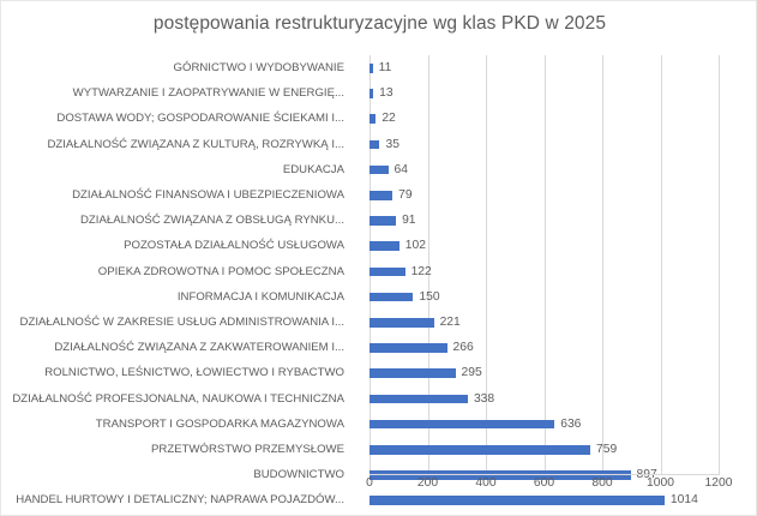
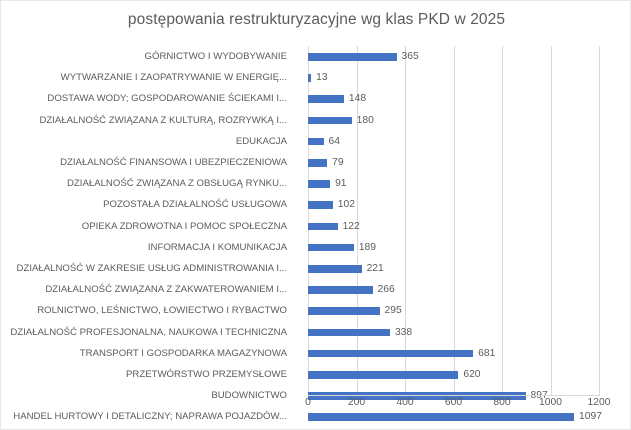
GÓRNICTWO I WYDOBYWANIE: 11 -> 365
DOSTAWA WODY; GOSPODAROWANIE ŚCIEKAMI I...: 22 -> 148
DZIAŁALNOŚĆ ZWIĄZANA Z KULTURĄ, ROZRYWKĄ I...: 35 -> 180
INFORMACJA I KOMUNIKACJA: 150 -> 189
TRANSPORT I GOSPODARKA MAGAZYNOWA: 636 -> 681
PRZETWÓRSTWO PRZEMYSŁOWE: 759 -> 620
HANDEL HURTOWY I DETALICZNY; NAPRAWA POJAZDÓW...: 1014 -> 1097
